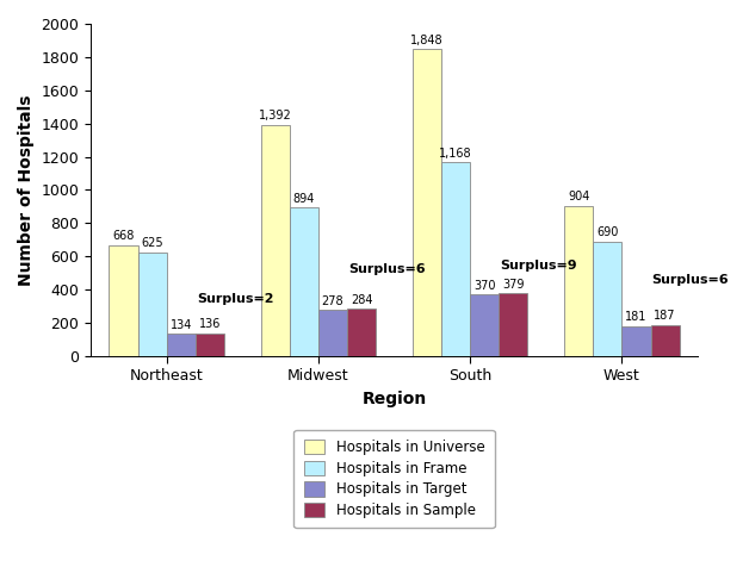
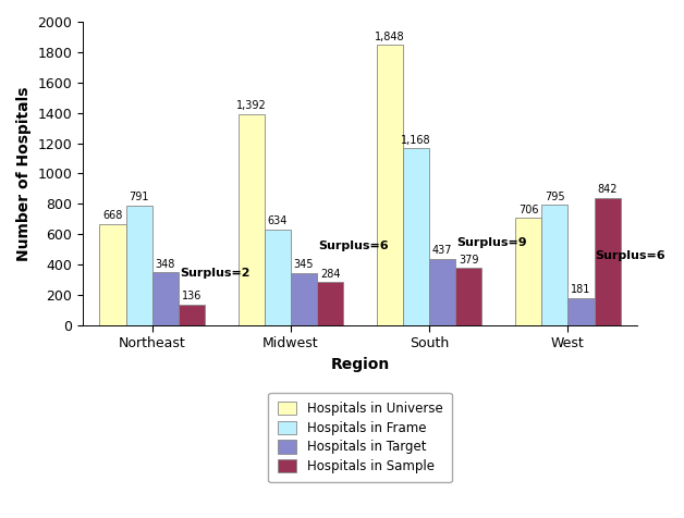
Hospitals in Frame/Northeast: 625 -> 791
Hospitals in Target/Northeast: 134 -> 348
Hospitals in Frame/Midwest: 894 -> 634
Hospitals in Target/Midwest: 278 -> 345
Hospitals in Target/South: 370 -> 437
Hospitals in Universe/West: 904 -> 706
Hospitals in Frame/West: 690 -> 795
Hospitals in Sample/West: 187 -> 842
